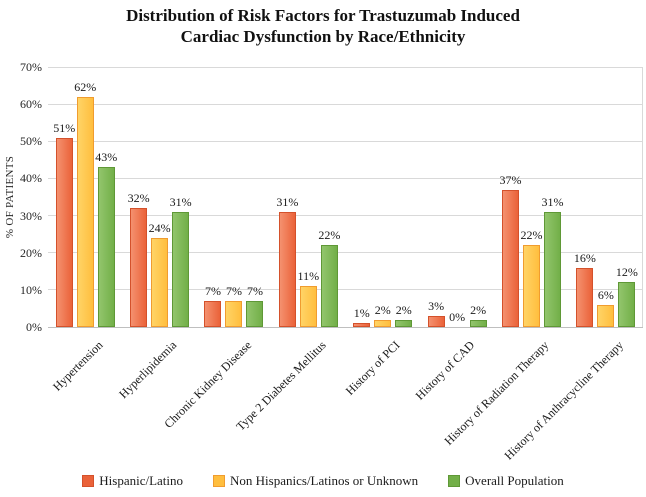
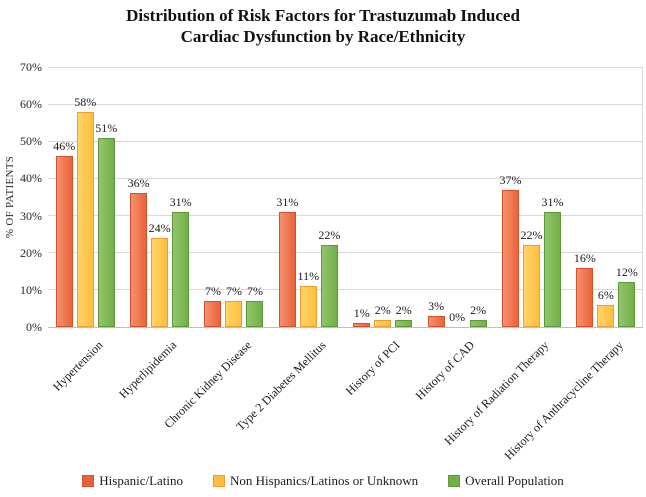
Hispanic/Latino/Hypertension: 51% -> 46%
Non Hispanics/Latinos or Unknown/Hypertension: 62% -> 58%
Overall Population/Hypertension: 43% -> 51%
Hispanic/Latino/Hyperlipidemia: 32% -> 36%
